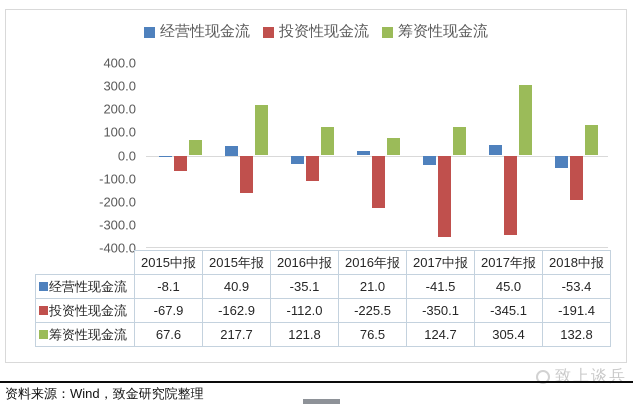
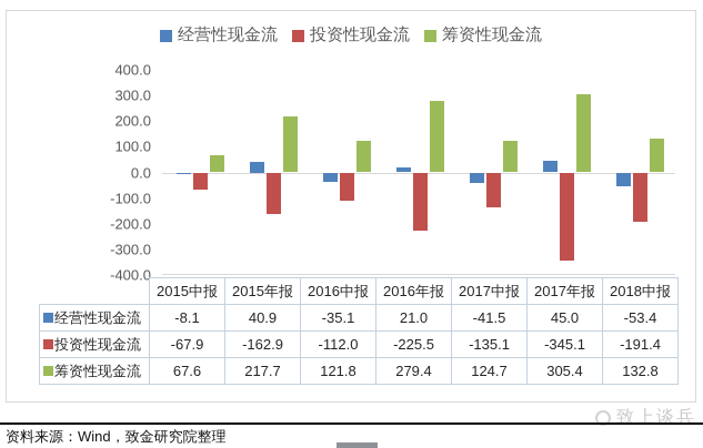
筹资性现金流/2016年报: 76.5 -> 279.4
投资性现金流/2017中报: -350.1 -> -135.1
